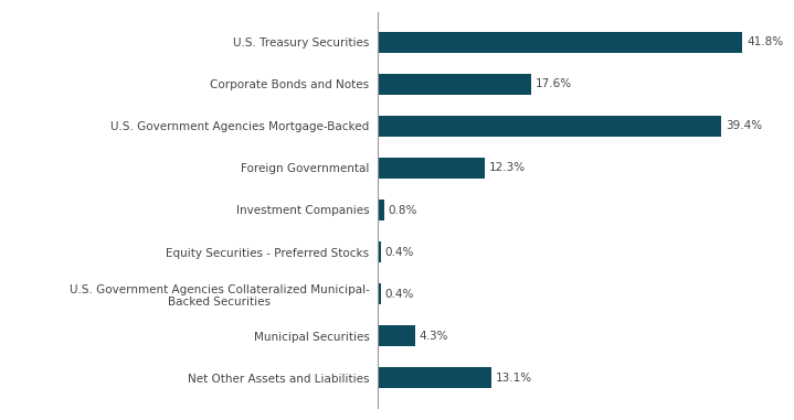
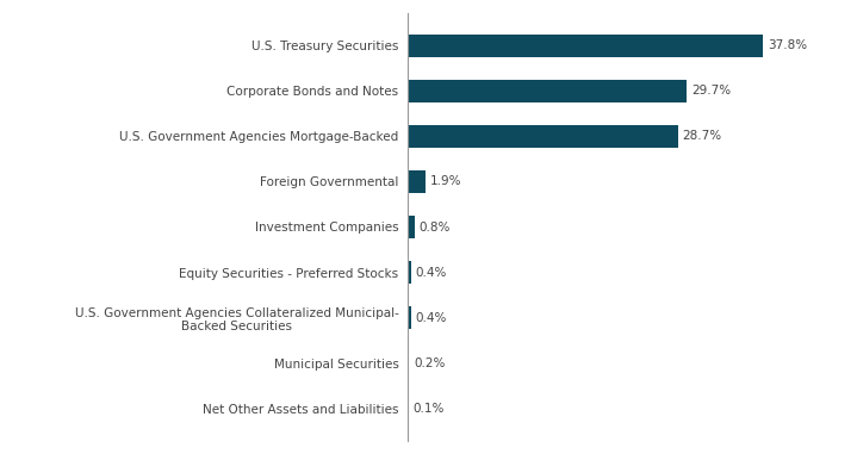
U.S. Treasury Securities: 41.8% -> 37.8%
Corporate Bonds and Notes: 17.6% -> 29.7%
U.S. Government Agencies Mortgage-Backed: 39.4% -> 28.7%
Foreign Governmental: 12.3% -> 1.9%
Municipal Securities: 4.3% -> 0.2%
Net Other Assets and Liabilities: 13.1% -> 0.1%
